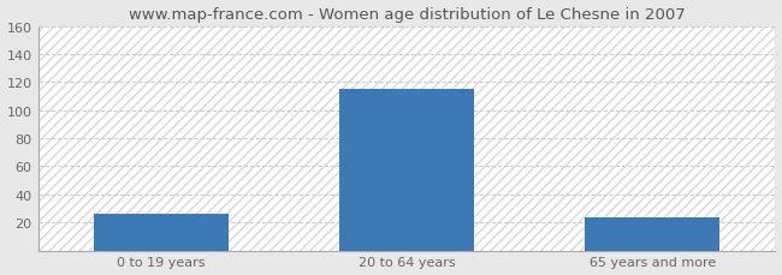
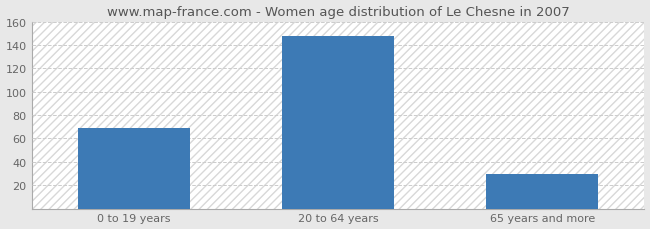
0 to 19 years: 26 -> 69
20 to 64 years: 115 -> 148
65 years and more: 24 -> 30
